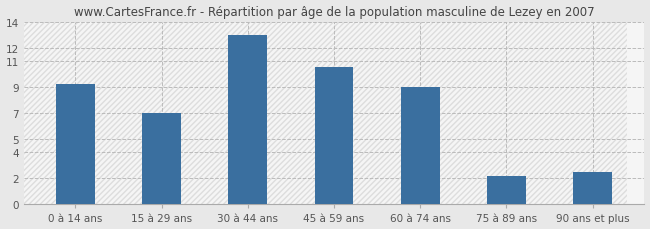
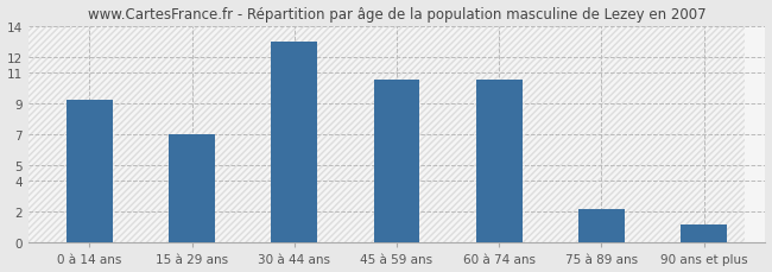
60 à 74 ans: 9.0 -> 10.5
90 ans et plus: 2.5 -> 1.2
